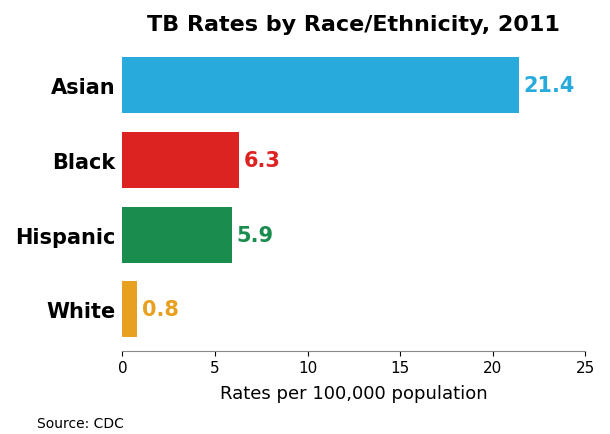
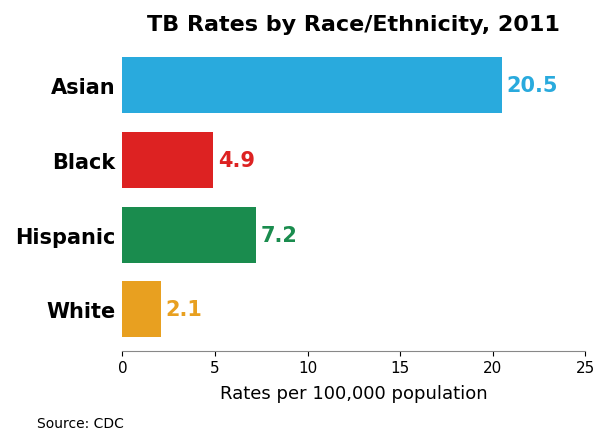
Asian: 21.4 -> 20.5
Black: 6.3 -> 4.9
Hispanic: 5.9 -> 7.2
White: 0.8 -> 2.1
